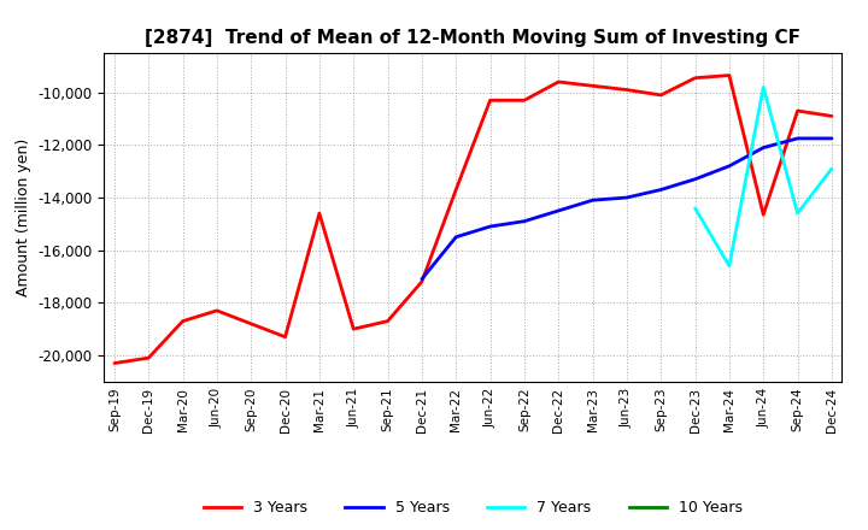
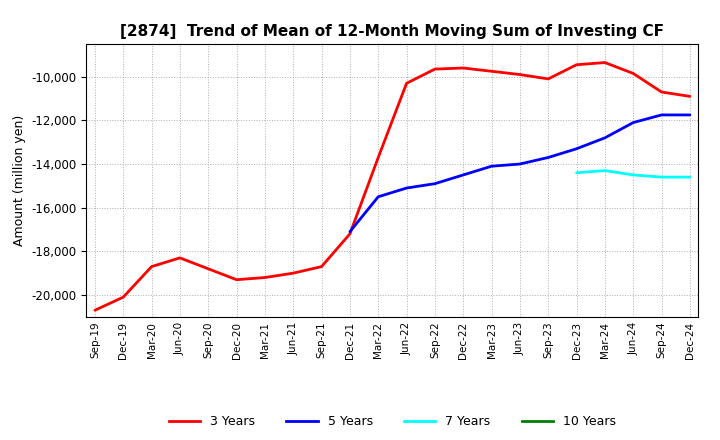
3 Years/Sep-19: -20,300 -> -20,700
3 Years/Mar-21: -14,600 -> -19,200
3 Years/Sep-22: -10,300 -> -9,650
7 Years/Mar-24: -16,600 -> -14,300
3 Years/Jun-24: -14,650 -> -9,850
7 Years/Jun-24: -9,800 -> -14,500
7 Years/Dec-24: -12,900 -> -14,600
